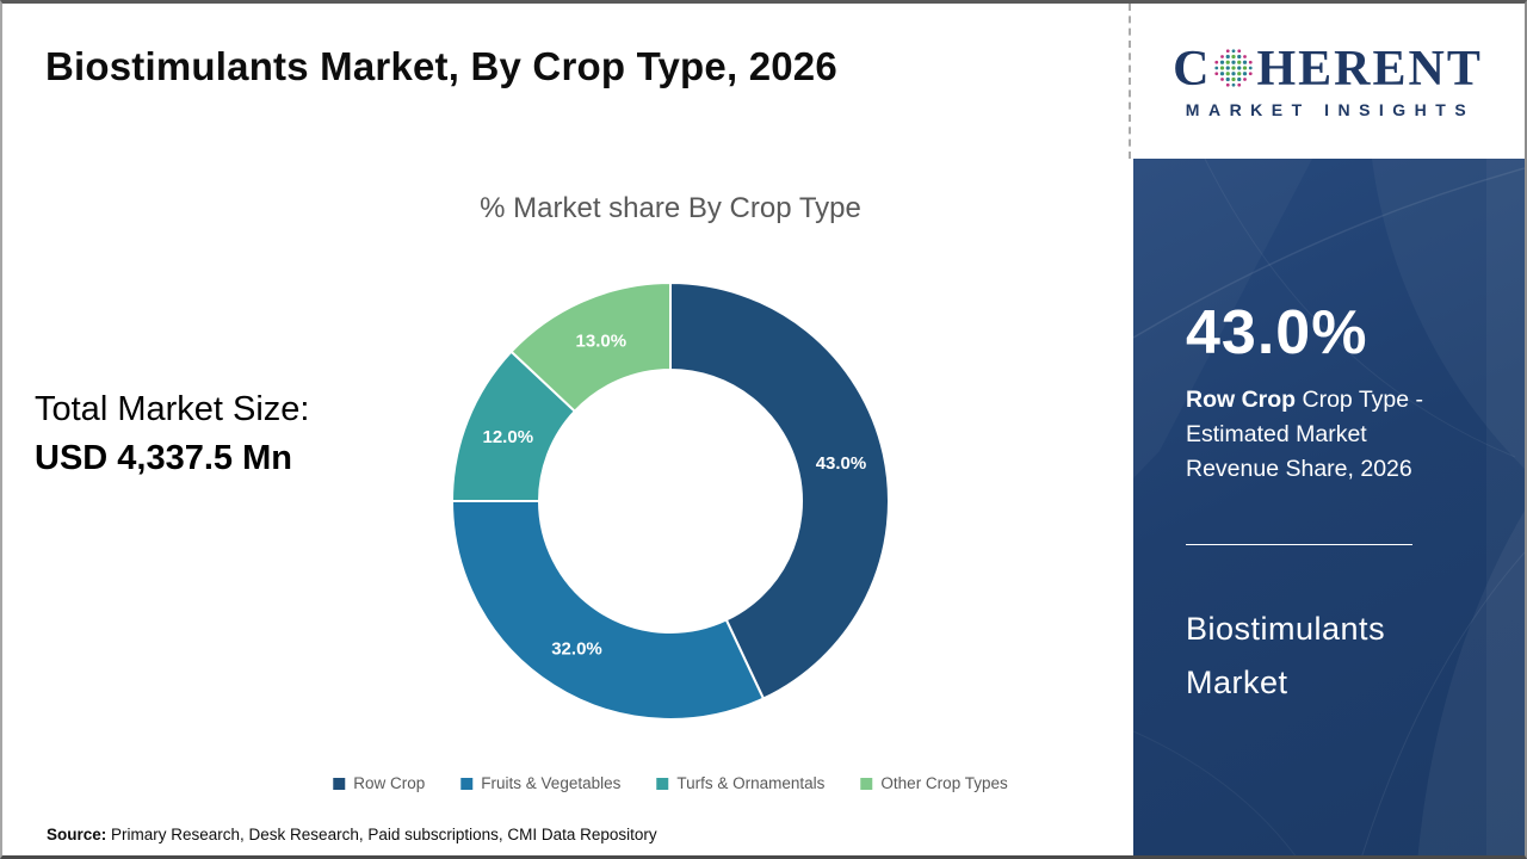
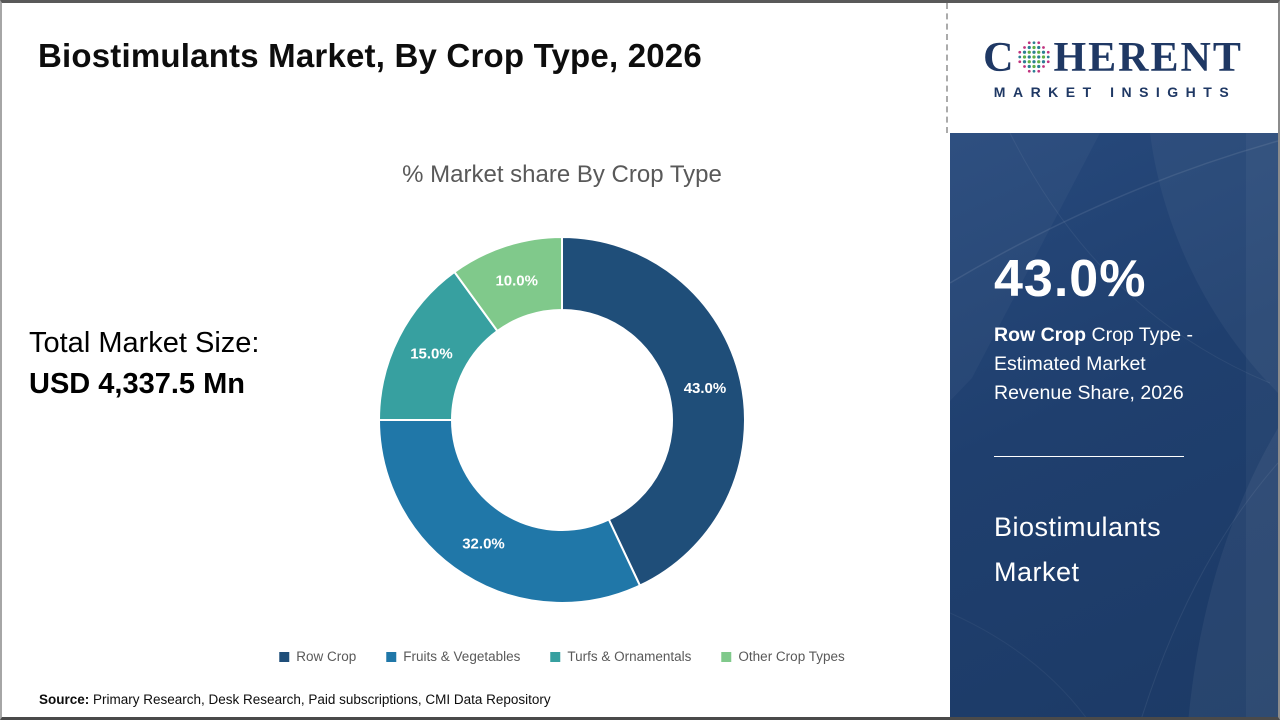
Turfs & Ornamentals: 12.0% -> 15.0%
Other Crop Types: 13.0% -> 10.0%
